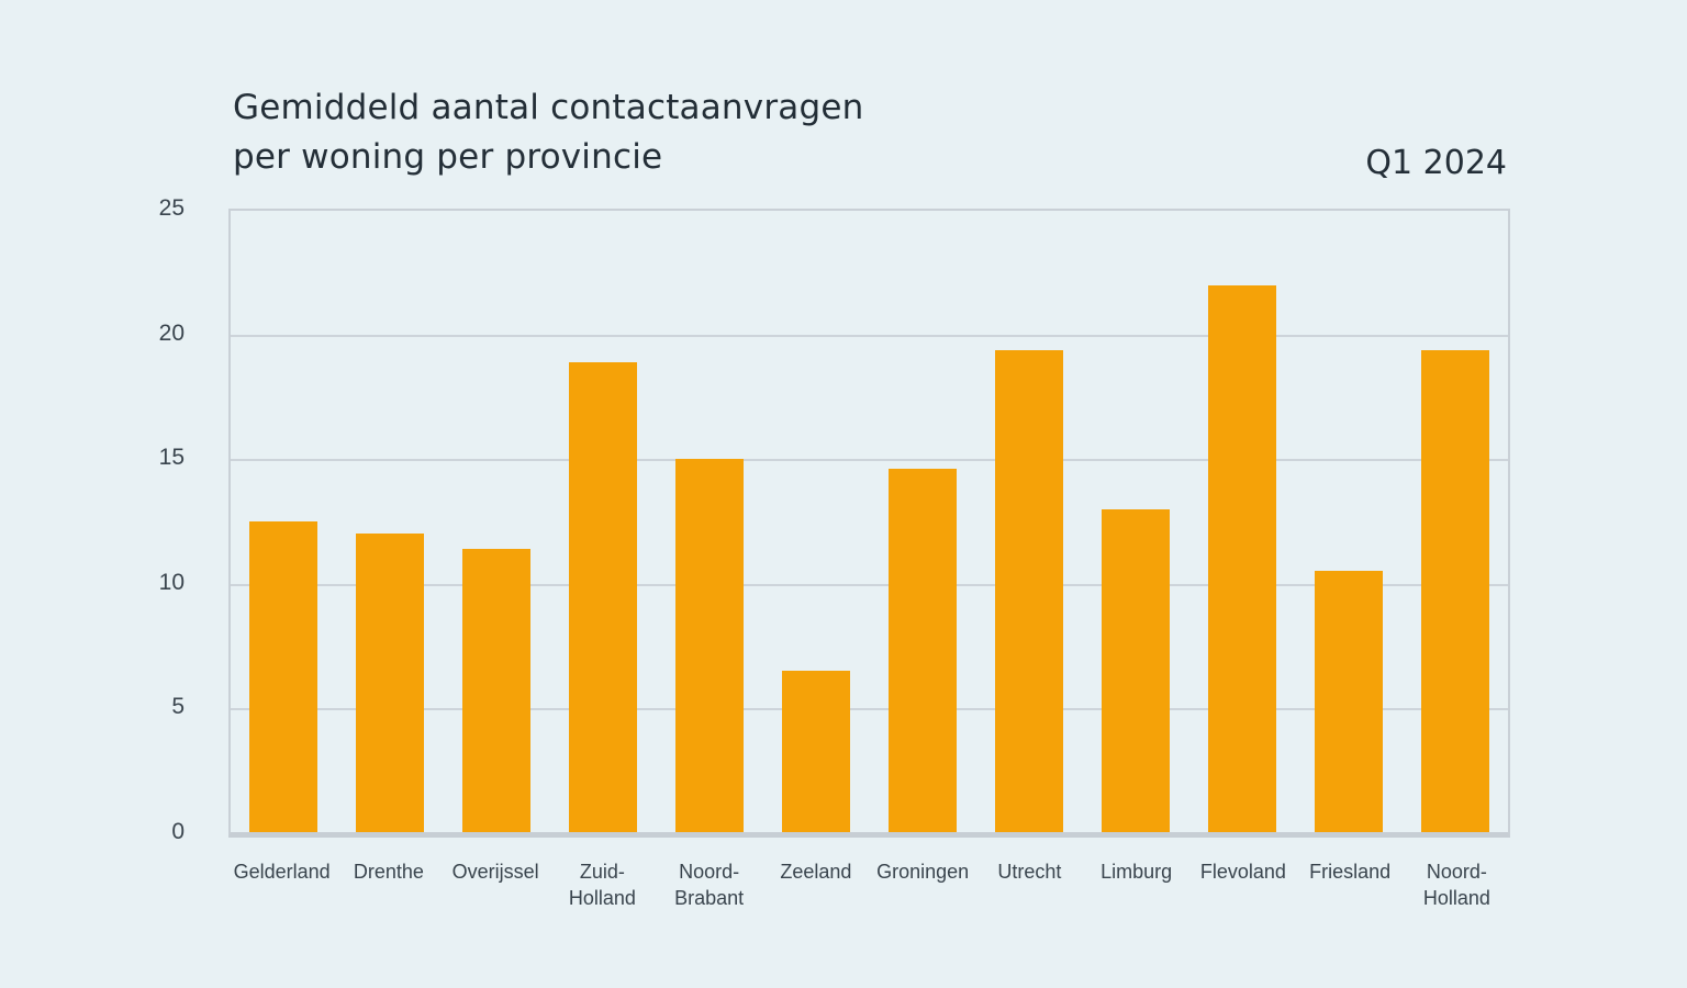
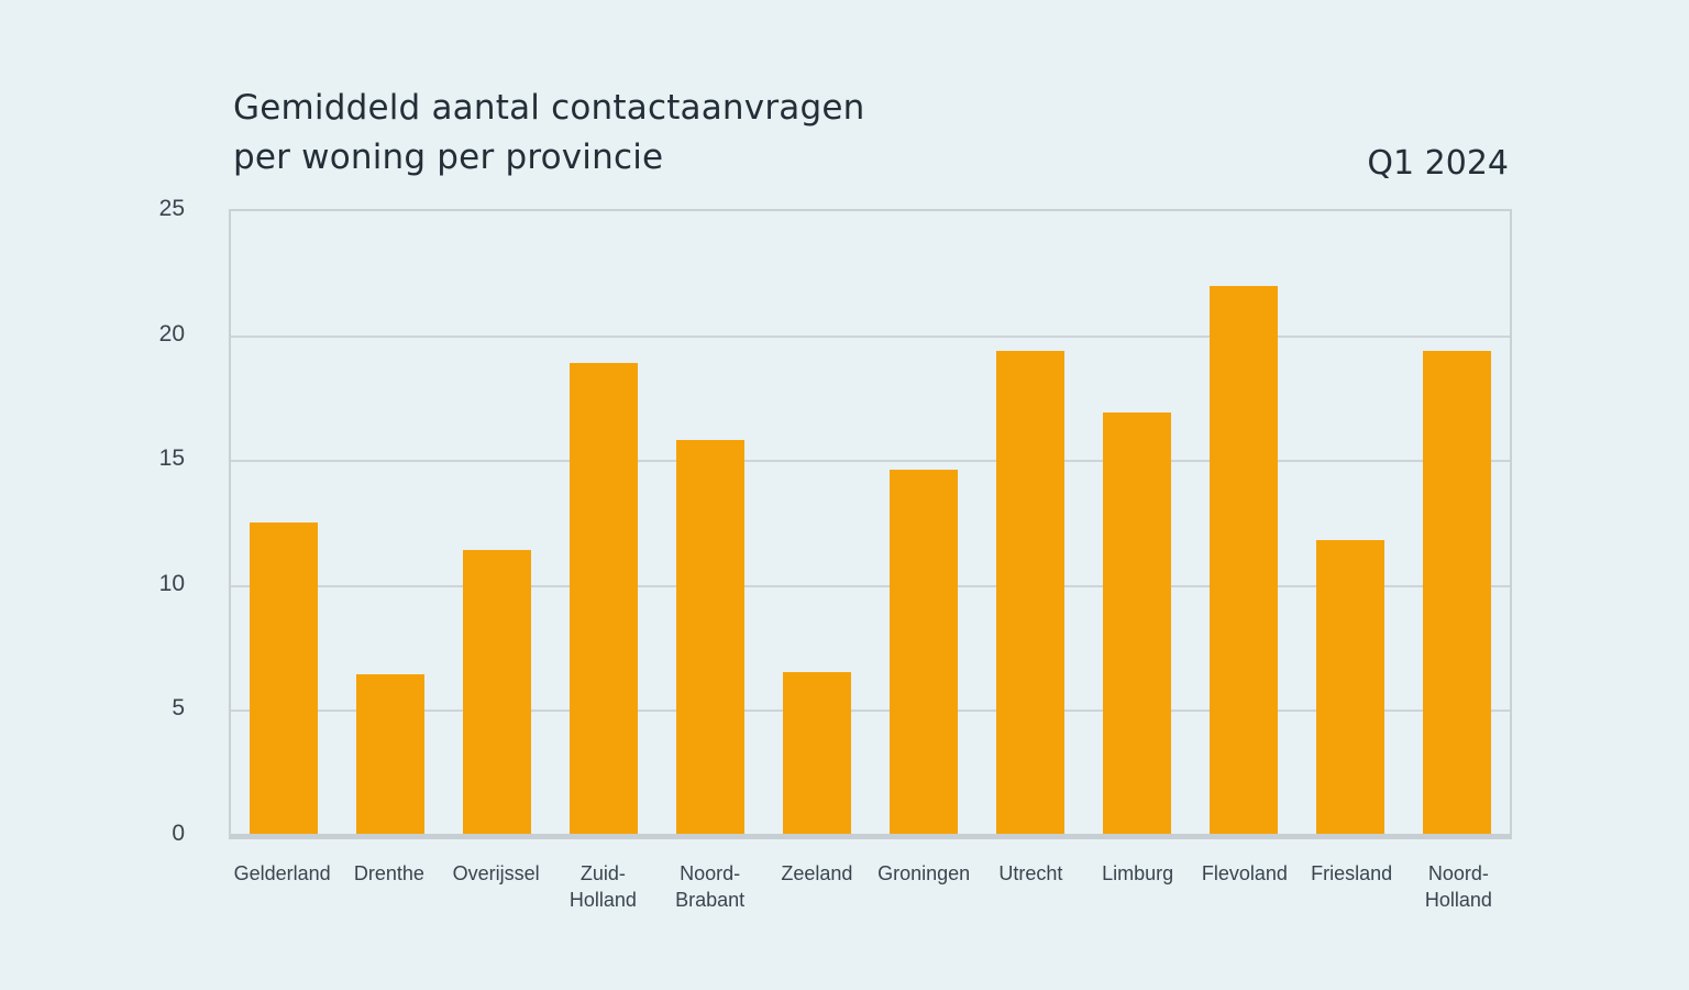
Drenthe: 12.0 -> 6.4
Noord-Brabant: 15.0 -> 15.8
Limburg: 13.0 -> 16.9
Friesland: 10.5 -> 11.8
